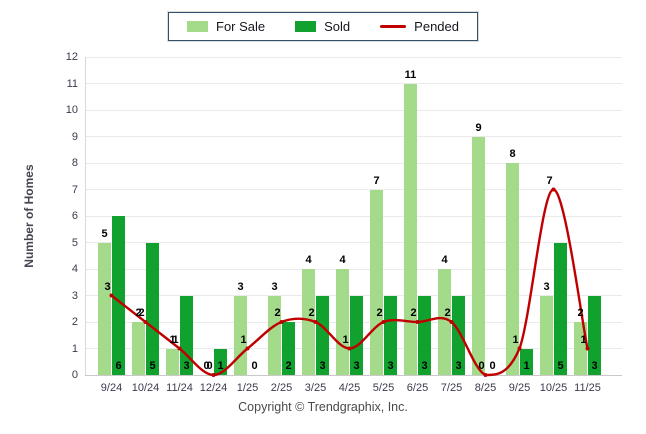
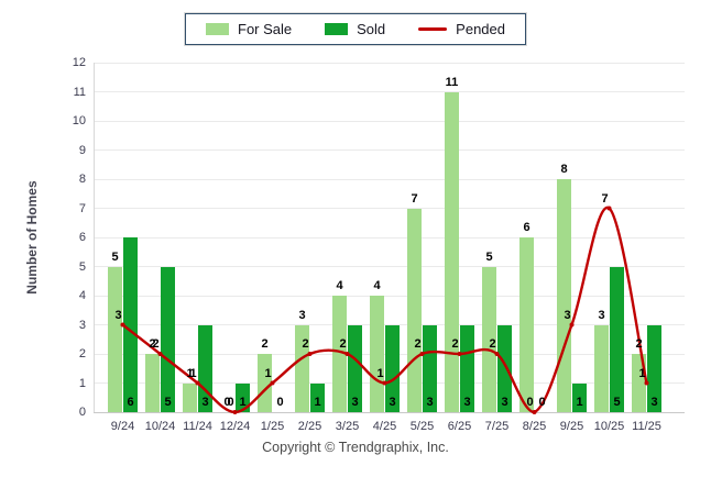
For Sale/1/25: 3 -> 2
Sold/2/25: 2 -> 1
For Sale/7/25: 4 -> 5
For Sale/8/25: 9 -> 6
Pended/9/25: 1 -> 3
